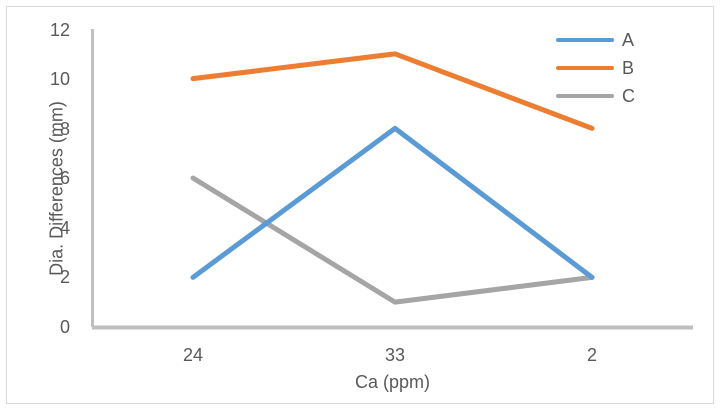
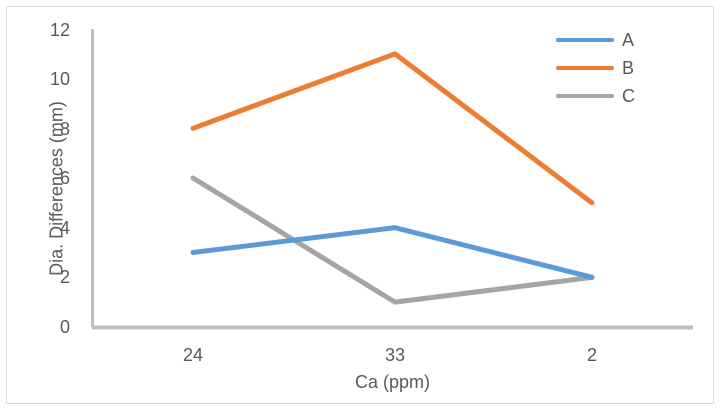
A/24: 2 -> 3
B/24: 10 -> 8
A/33: 8 -> 4
B/2: 8 -> 5
